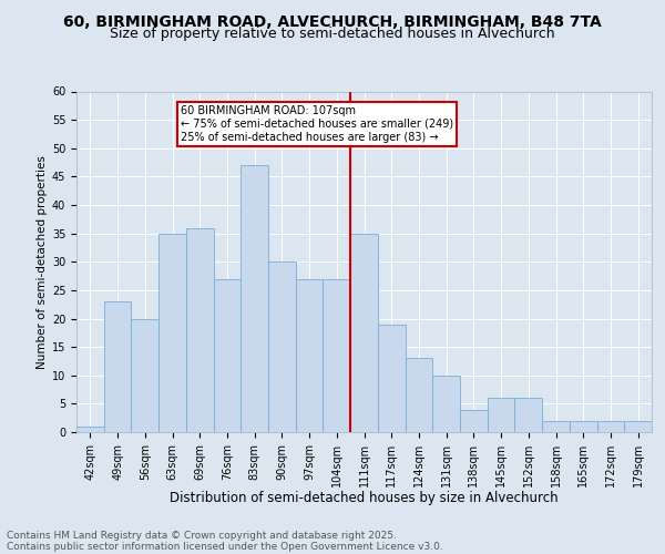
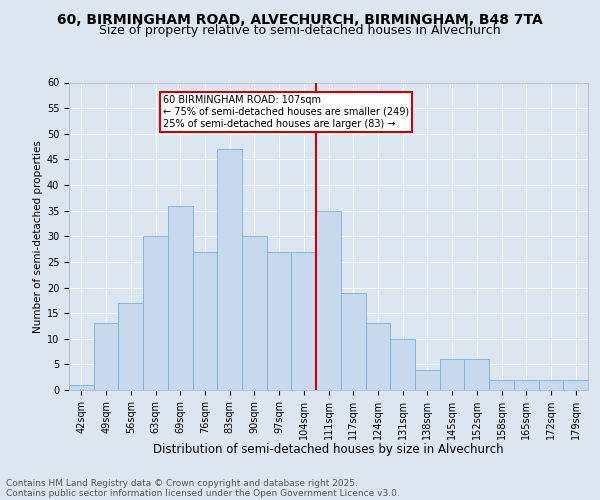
49sqm: 23 -> 13
56sqm: 20 -> 17
63sqm: 35 -> 30
